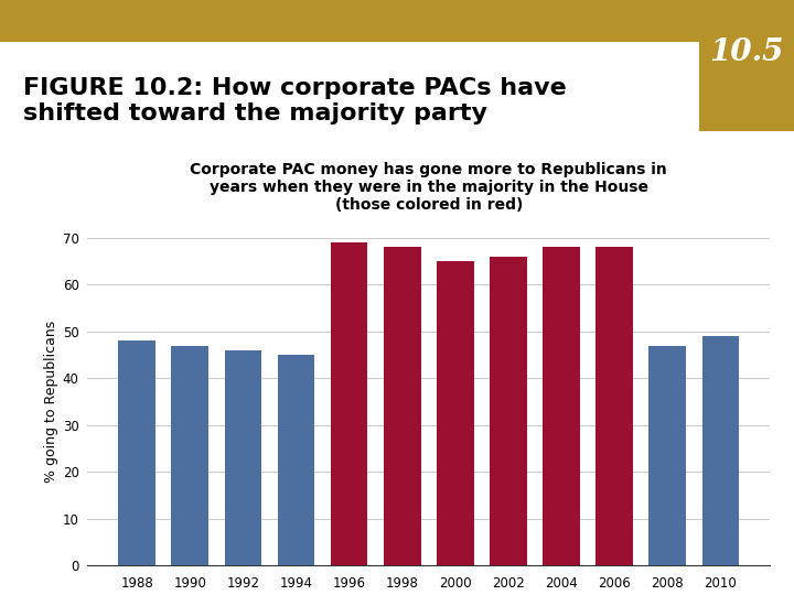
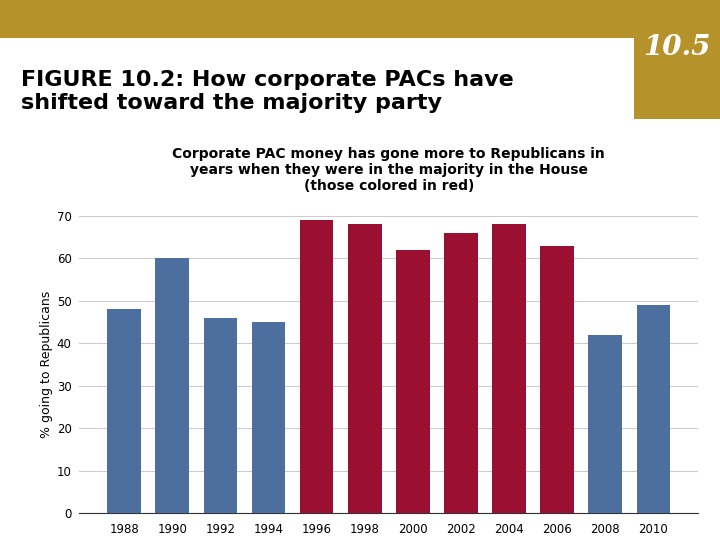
1990: 47 -> 60
2000: 65 -> 62
2006: 68 -> 63
2008: 47 -> 42
